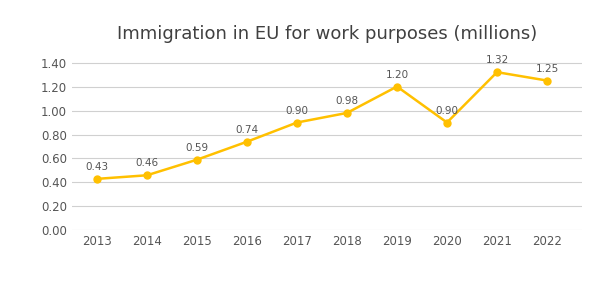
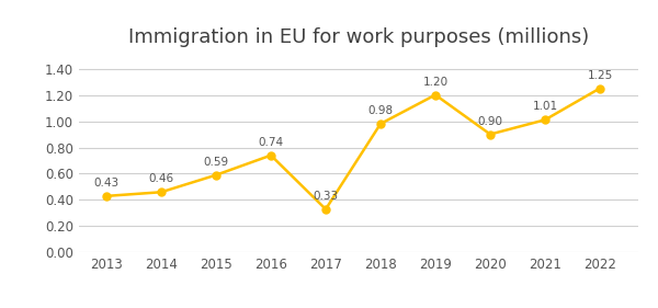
2017: 0.90 -> 0.33
2021: 1.32 -> 1.01
